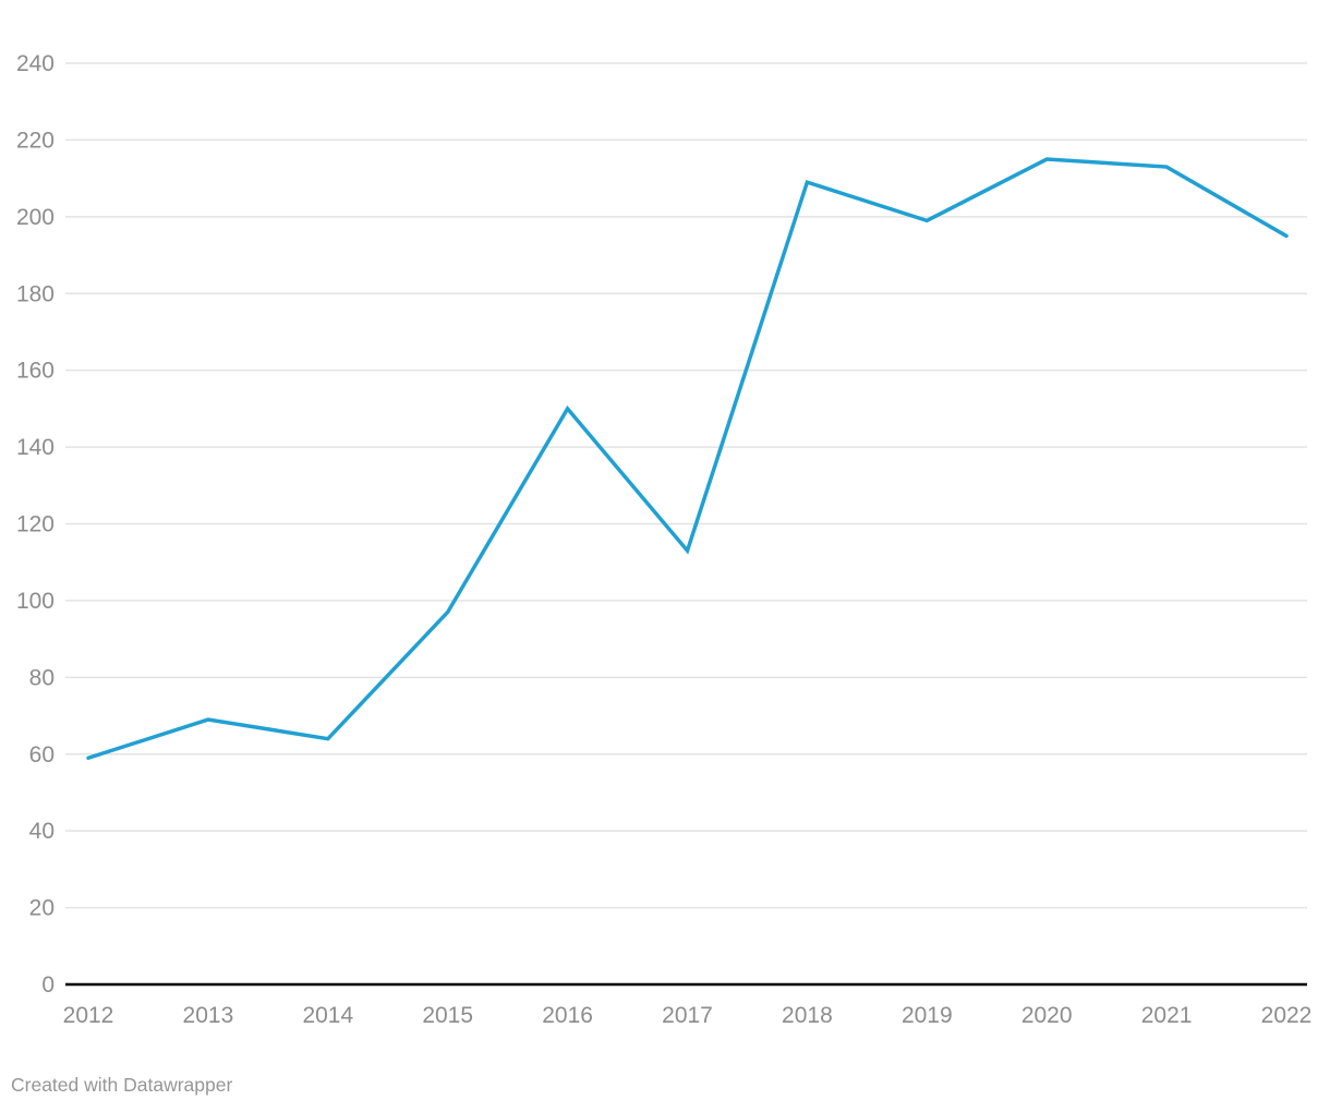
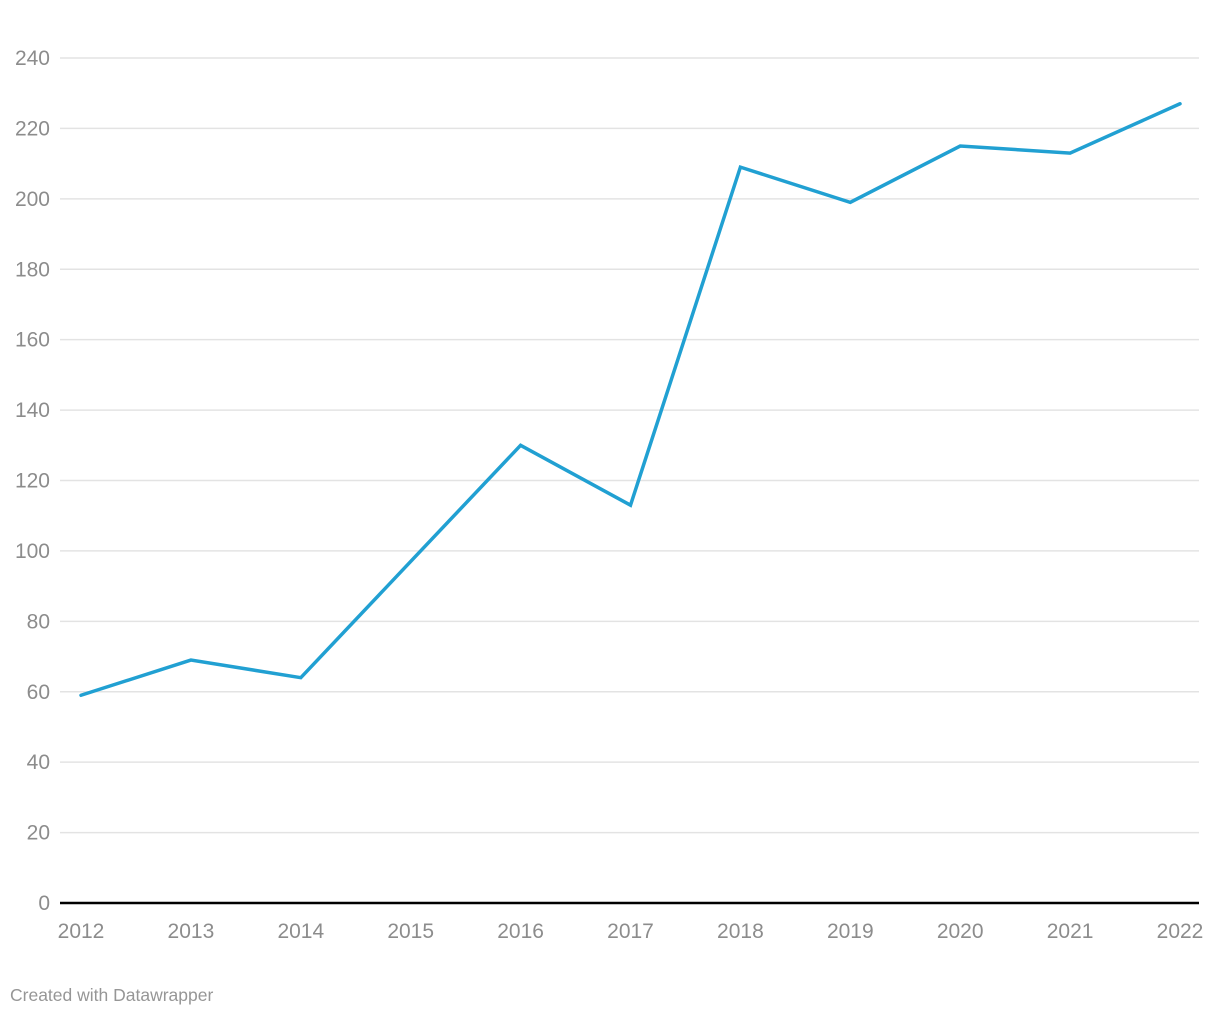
2016: 150 -> 130
2022: 195 -> 227
